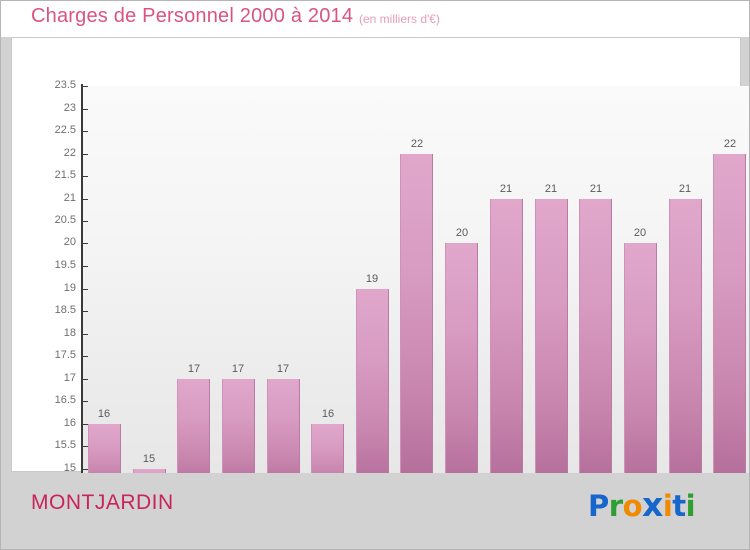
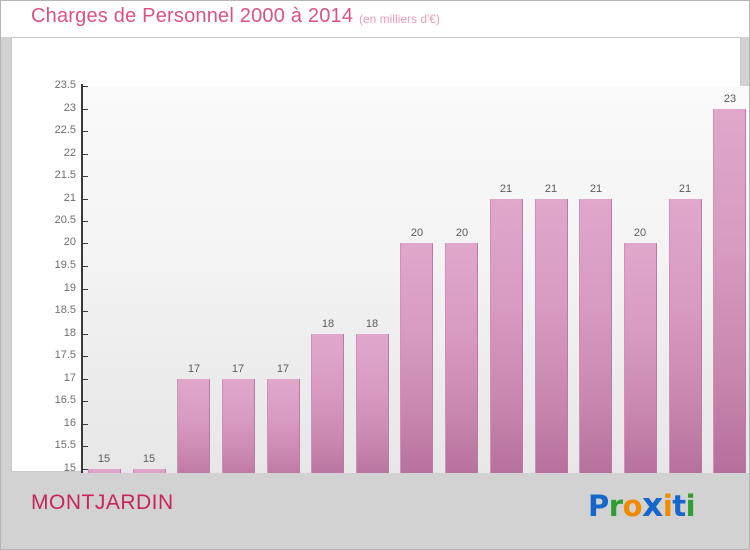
2000: 16 -> 15
2005: 16 -> 18
2006: 19 -> 18
2007: 22 -> 20
2014: 22 -> 23
